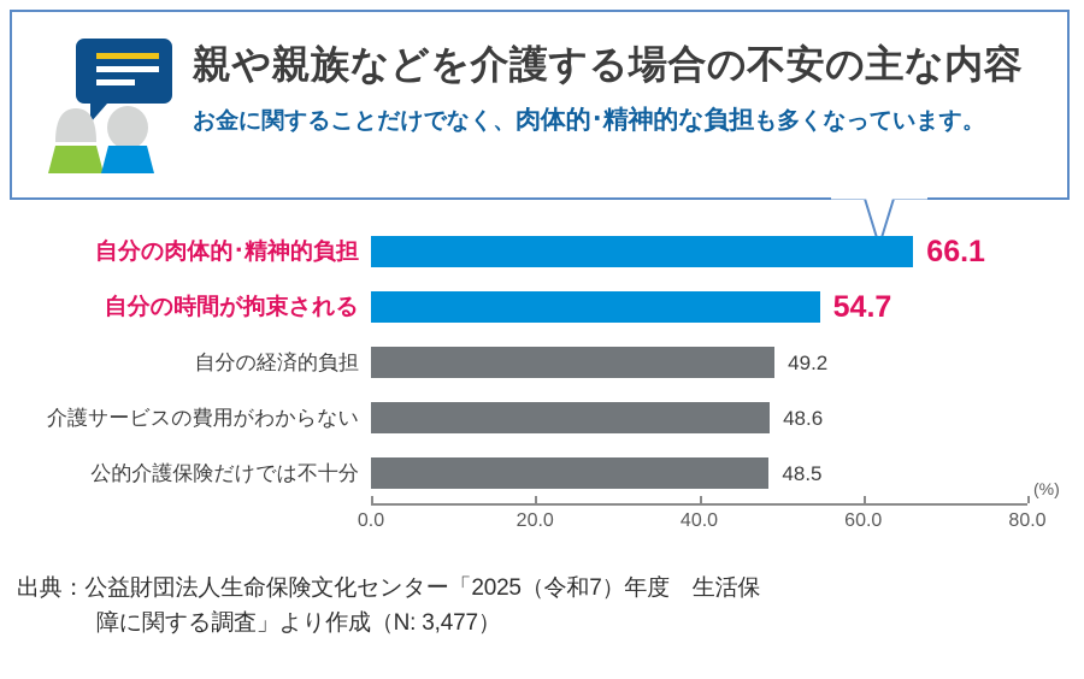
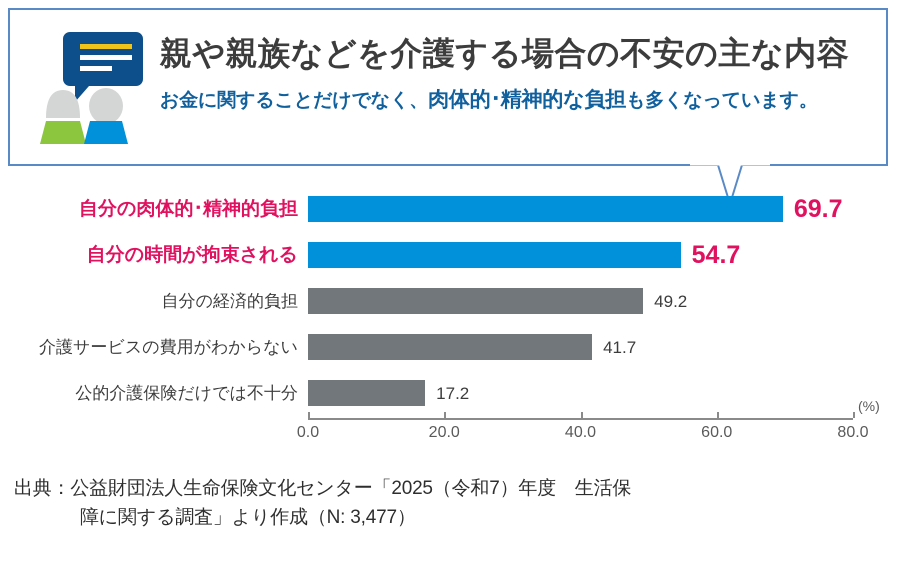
自分の肉体的･精神的負担: 66.1 -> 69.7
介護サービスの費用がわからない: 48.6 -> 41.7
公的介護保険だけでは不十分: 48.5 -> 17.2
